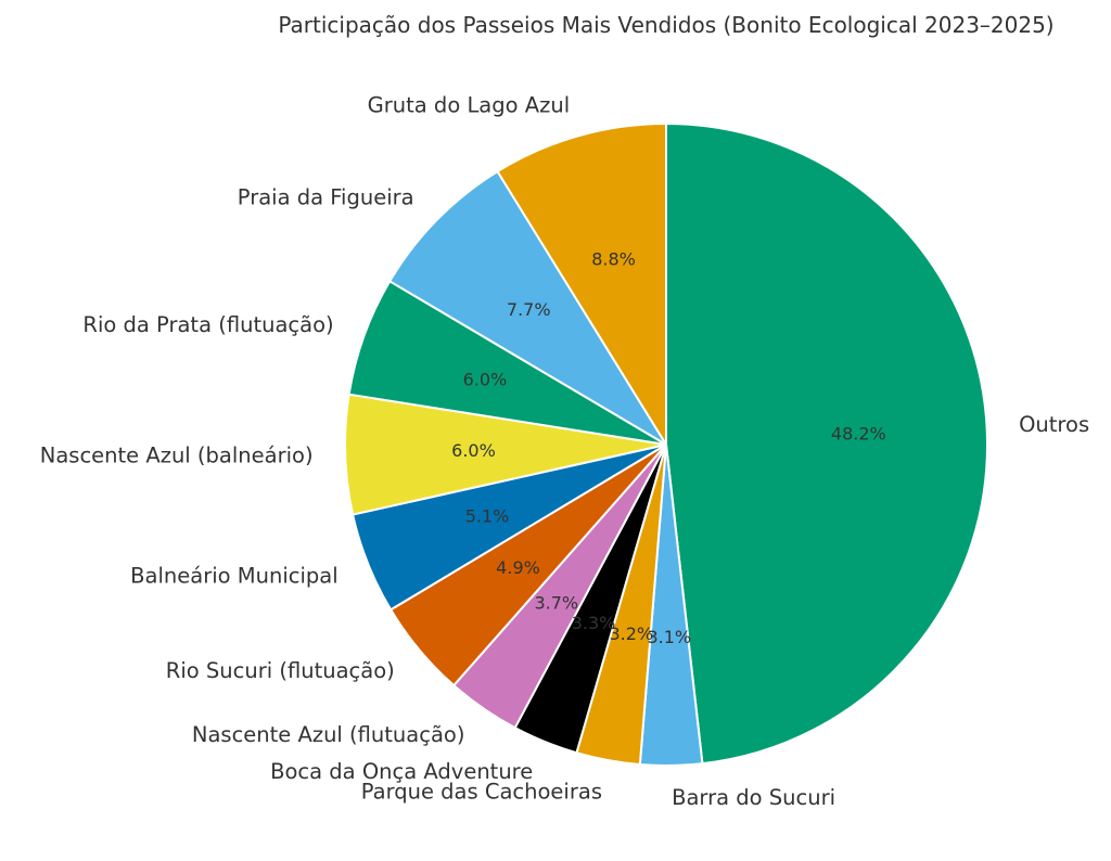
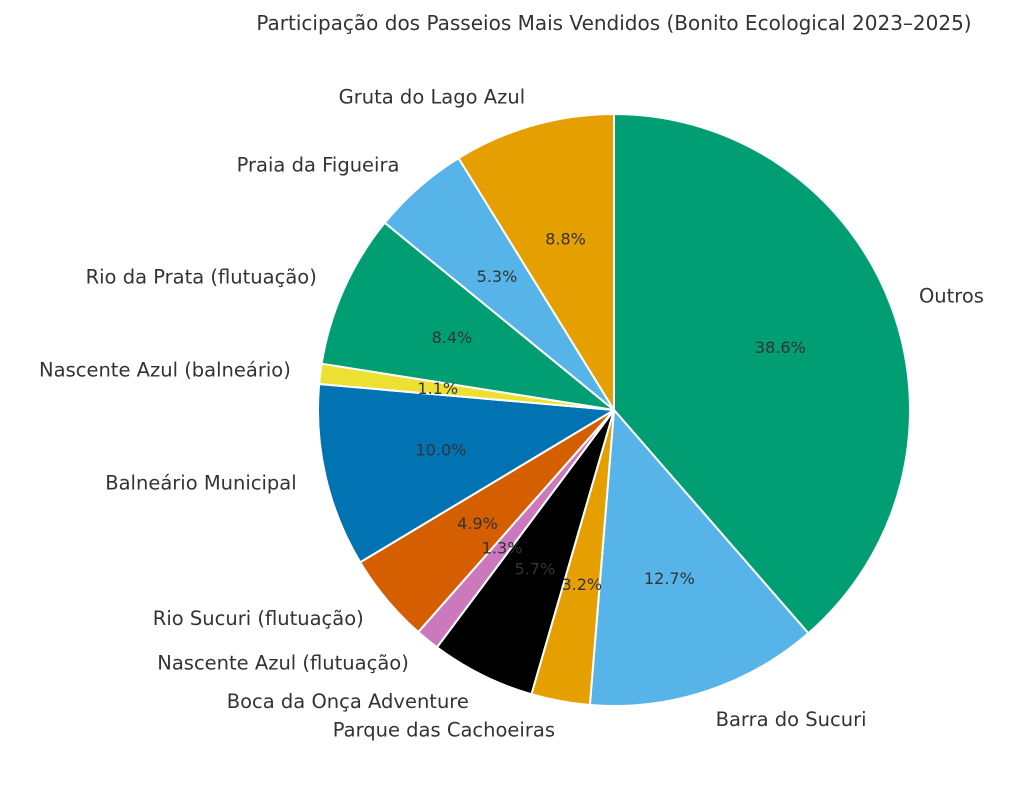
Outros: 48.2% -> 38.6%
Barra do Sucuri: 3.1% -> 12.7%
Boca da Onça Adventure: 3.3% -> 5.7%
Nascente Azul (flutuação): 3.7% -> 1.3%
Balneário Municipal: 5.1% -> 10.0%
Nascente Azul (balneário): 6.0% -> 1.1%
Rio da Prata (flutuação): 6.0% -> 8.4%
Praia da Figueira: 7.7% -> 5.3%
